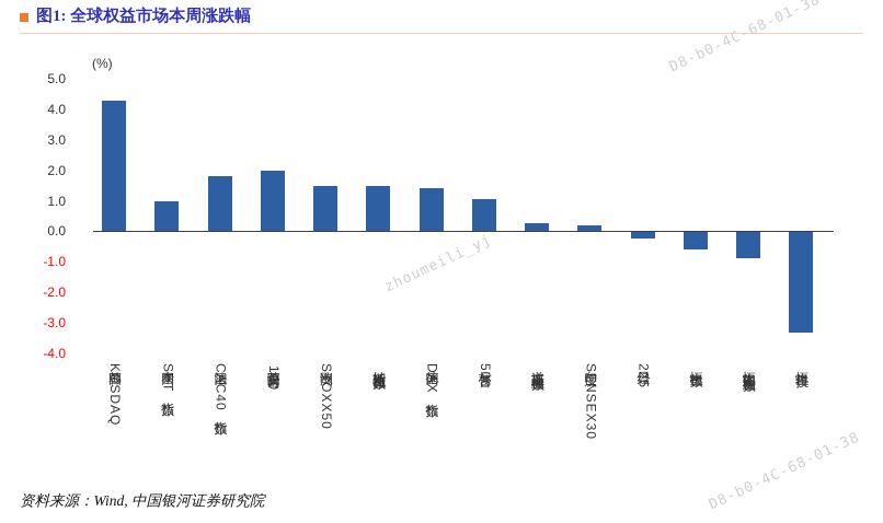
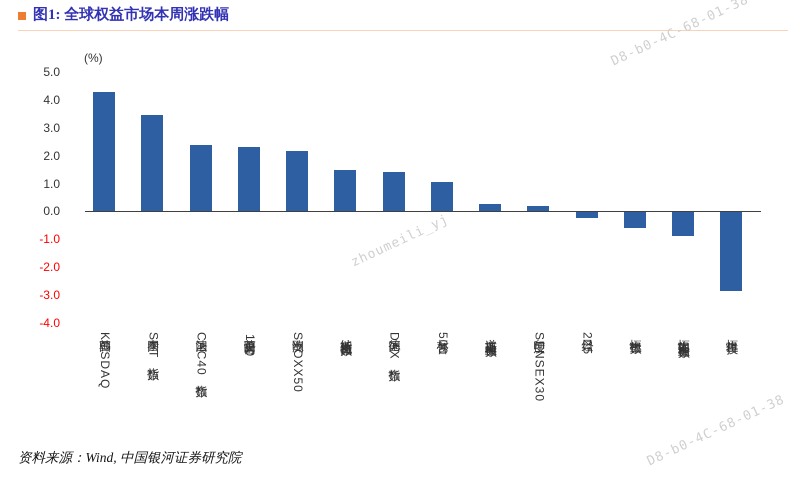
泰国SET指数: 1.0 -> 3.5
法国CAC40指数: 1.8 -> 2.4
英国富时100: 2.0 -> 2.3
欧洲STOXX50: 1.5 -> 2.1
恒生科技: -3.3 -> -2.8
